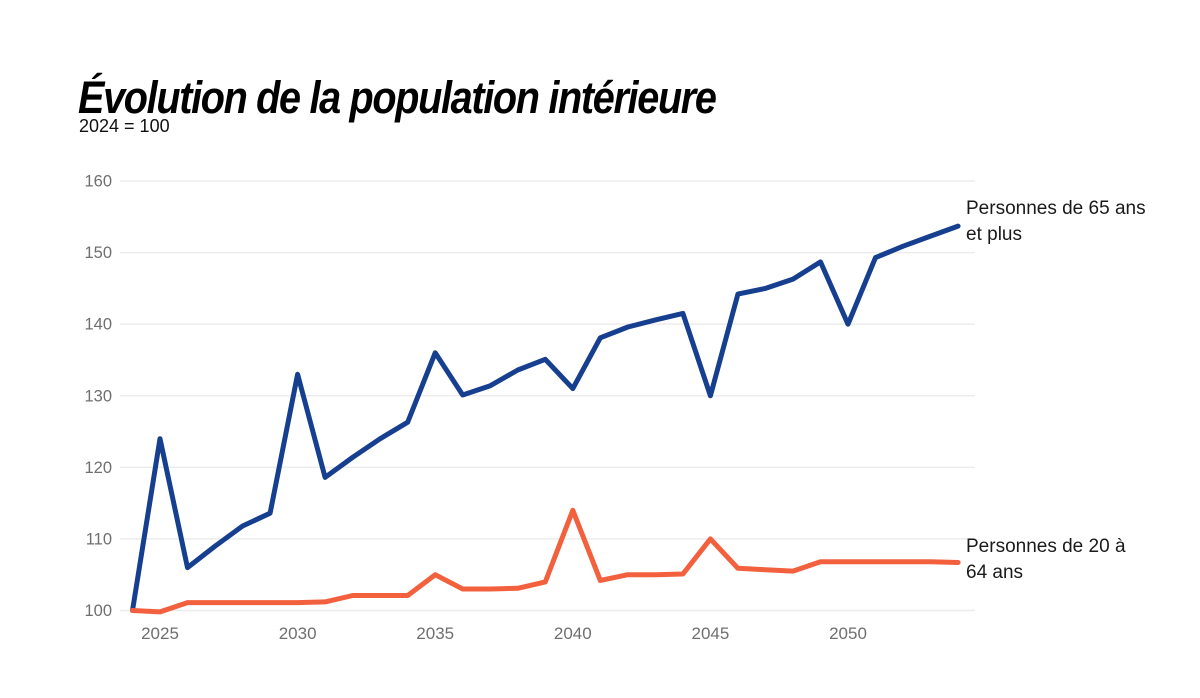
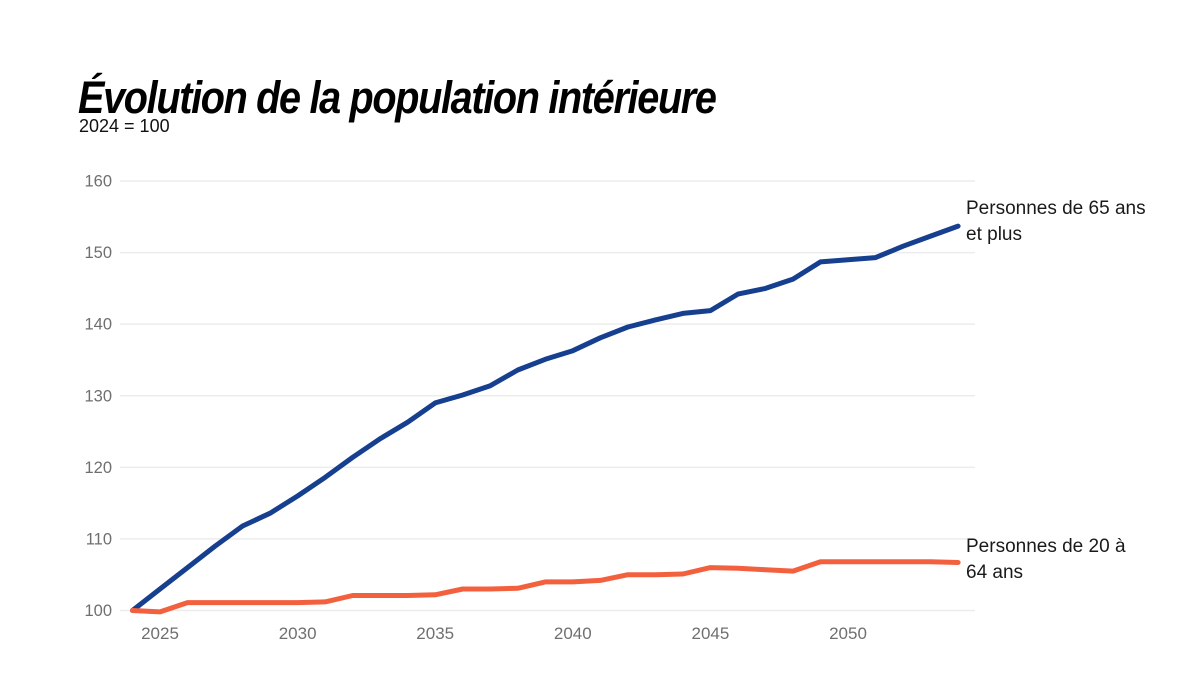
Personnes de 65 ans et plus/2025: 124 -> 103
Personnes de 65 ans et plus/2030: 133 -> 116
Personnes de 65 ans et plus/2035: 136 -> 129
Personnes de 20 à 64 ans/2035: 105 -> 102
Personnes de 65 ans et plus/2040: 131 -> 136
Personnes de 20 à 64 ans/2040: 114 -> 104
Personnes de 65 ans et plus/2045: 130 -> 142
Personnes de 20 à 64 ans/2045: 110 -> 106
Personnes de 65 ans et plus/2050: 140 -> 149
